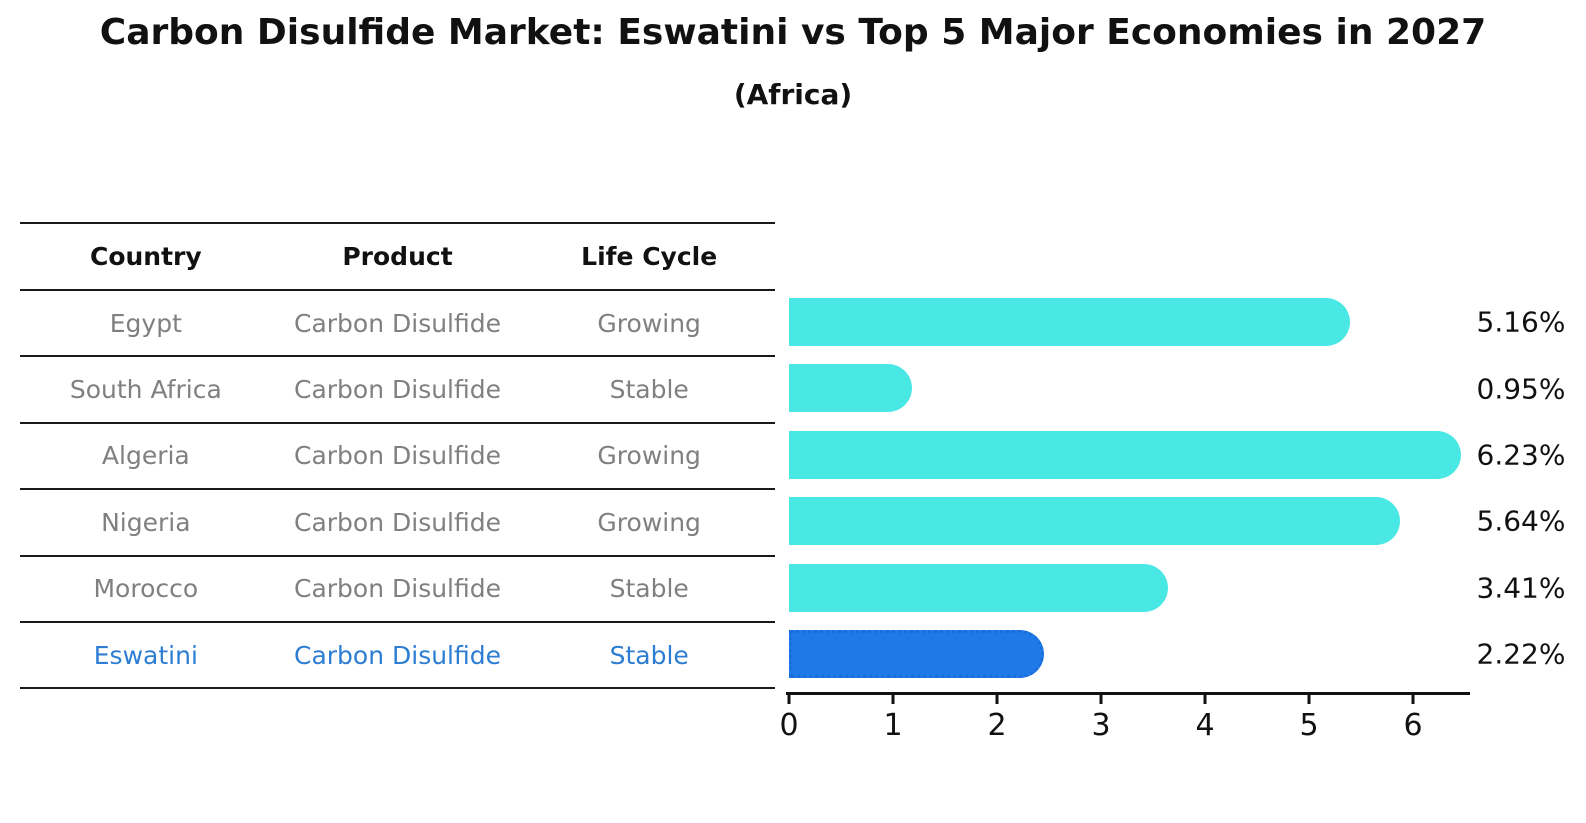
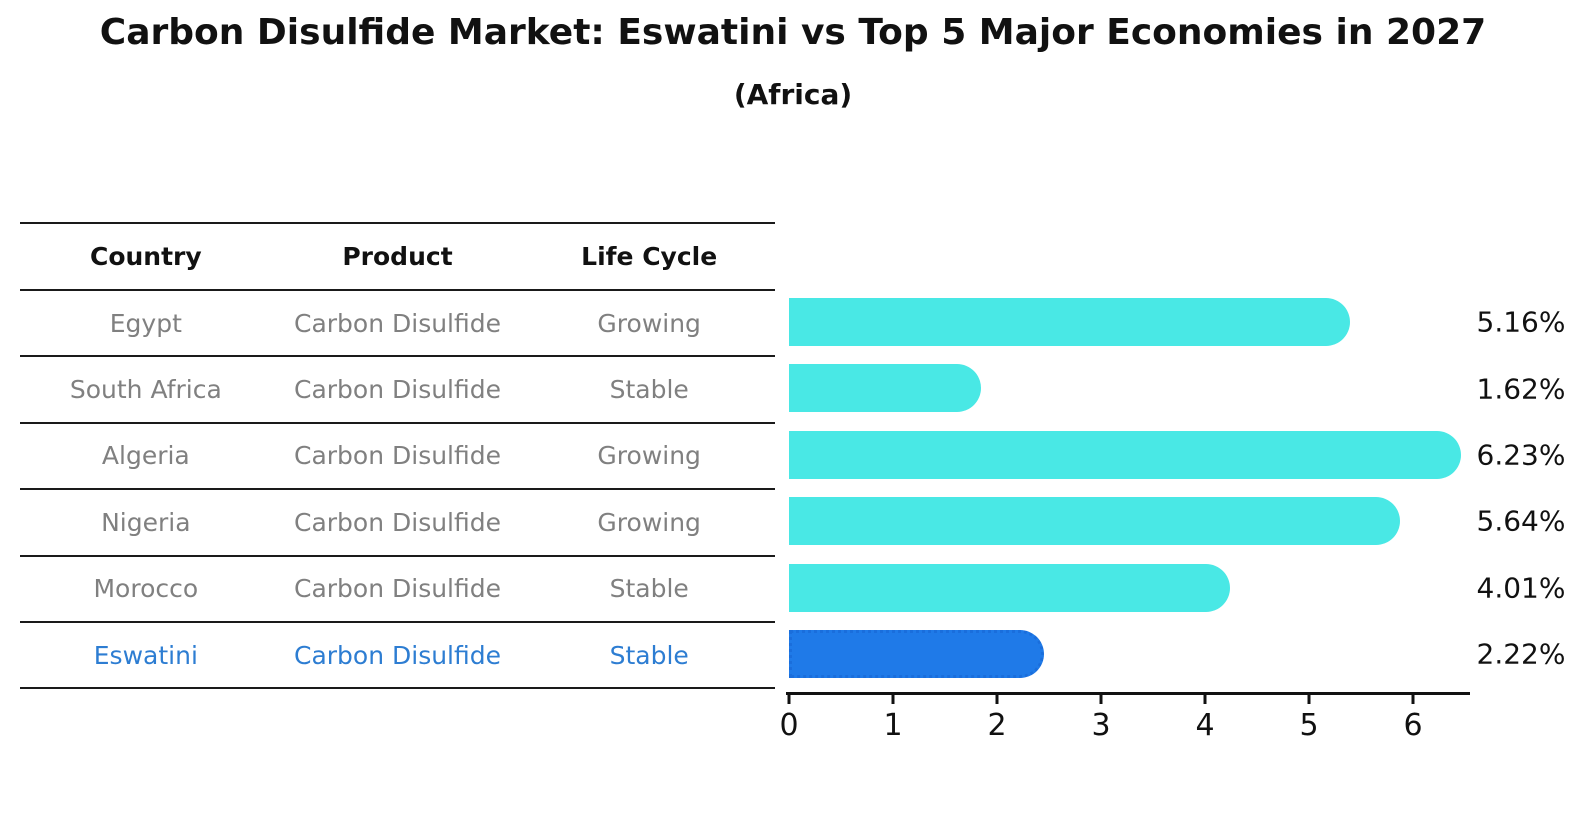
South Africa: 0.95% -> 1.62%
Morocco: 3.41% -> 4.01%
